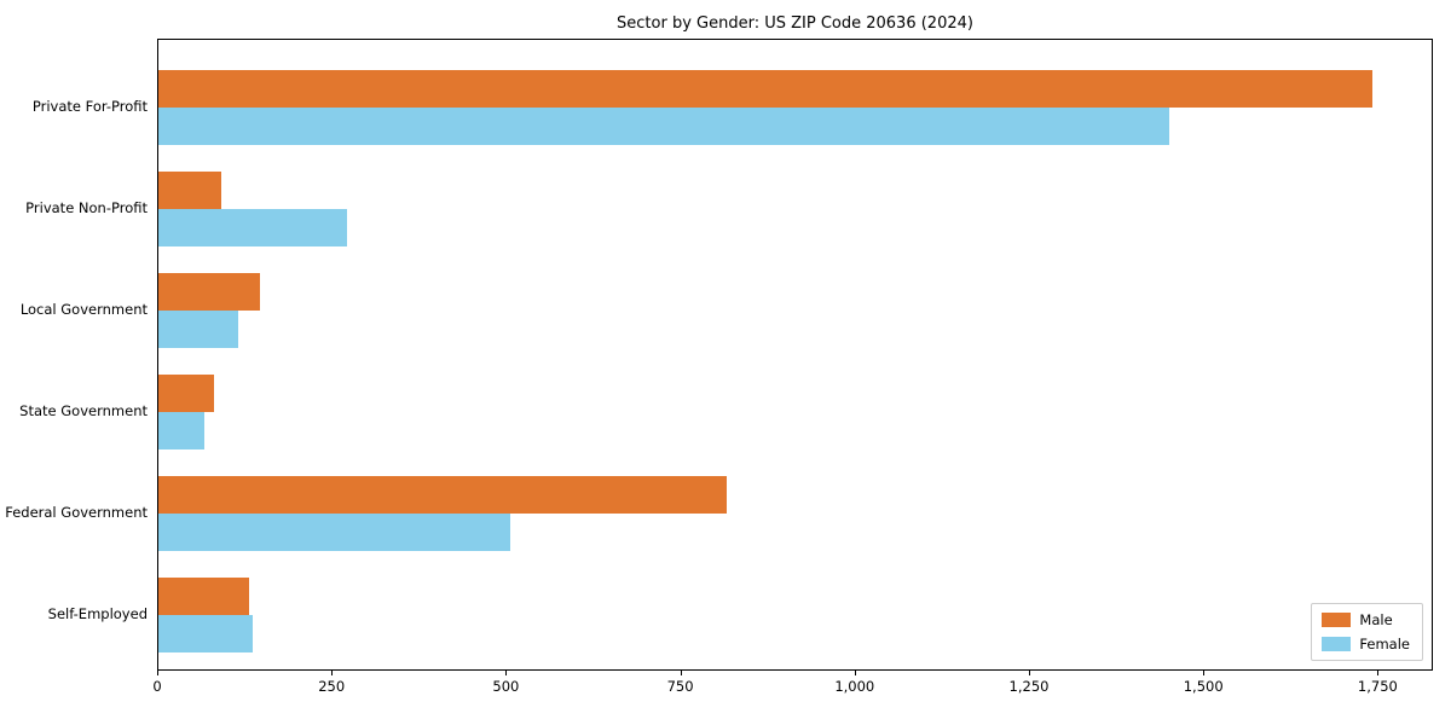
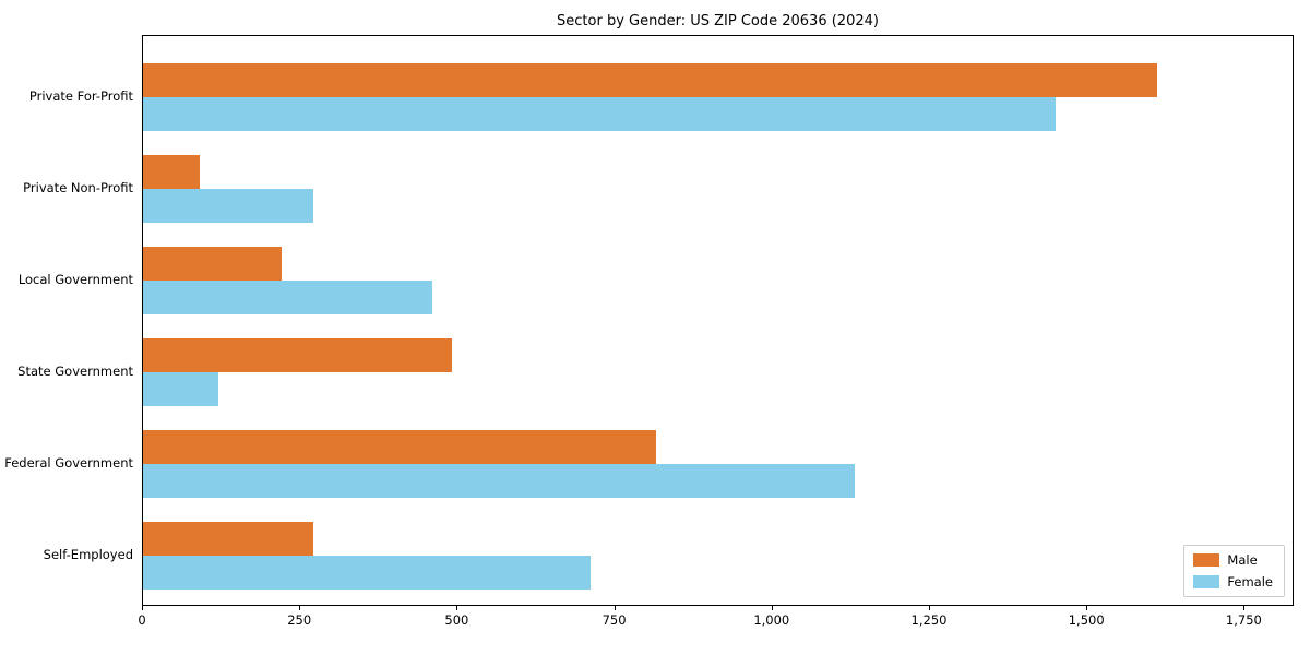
Male/Private For-Profit: 1740 -> 1610
Male/Local Government: 140 -> 220
Female/Local Government: 120 -> 460
Male/State Government: 80 -> 490
Female/State Government: 60 -> 120
Female/Federal Government: 500 -> 1130
Male/Self-Employed: 130 -> 270
Female/Self-Employed: 140 -> 710
